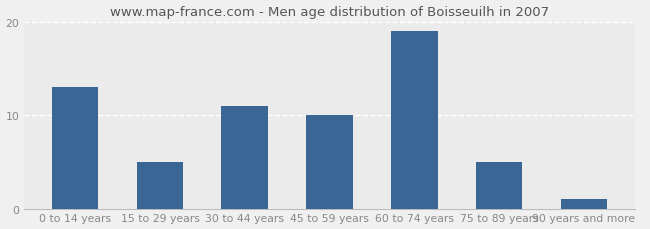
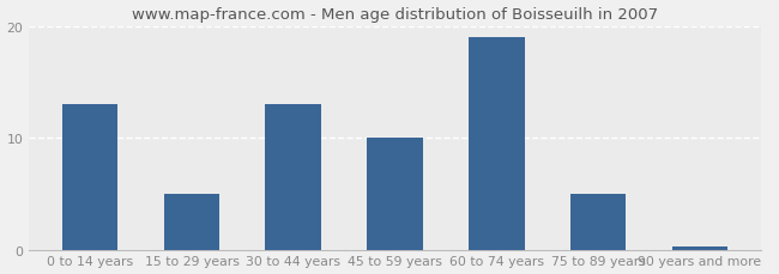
30 to 44 years: 11.0 -> 13.0
90 years and more: 1.0 -> 0.3
